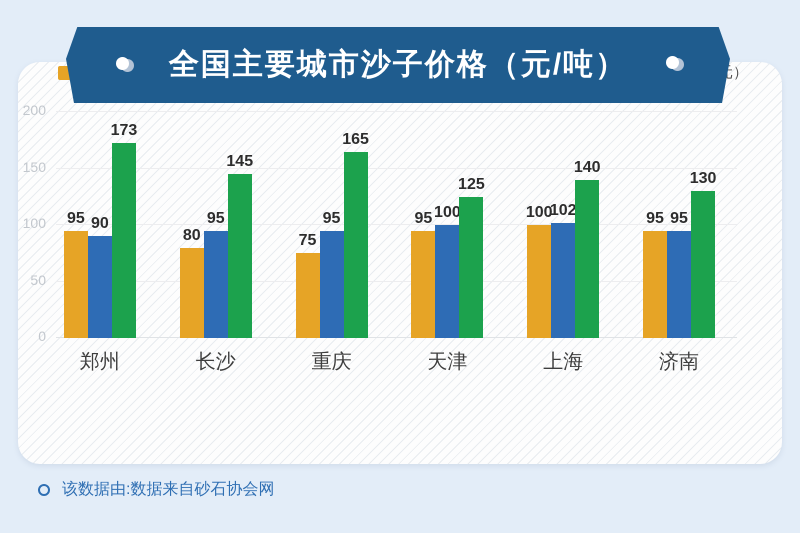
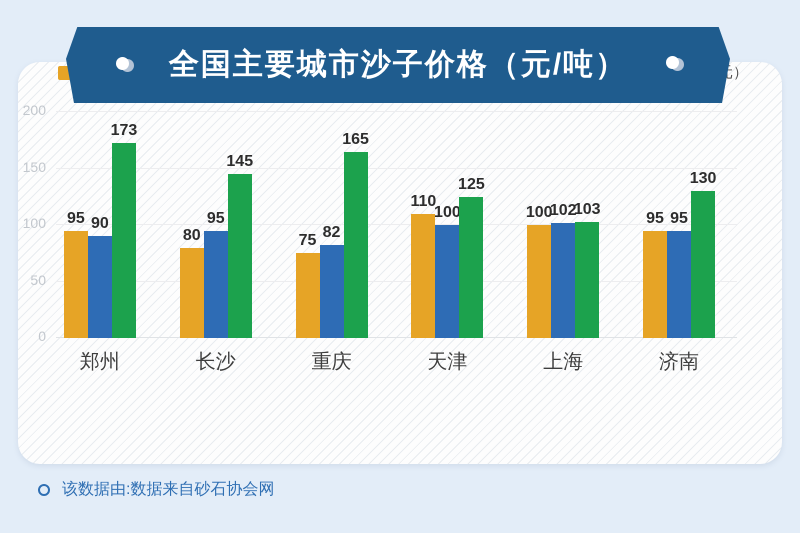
机制砂(中砂)/重庆: 95 -> 82
碎石(15-25mm)/天津: 95 -> 110
天然砂(中砂)/上海: 140 -> 103
